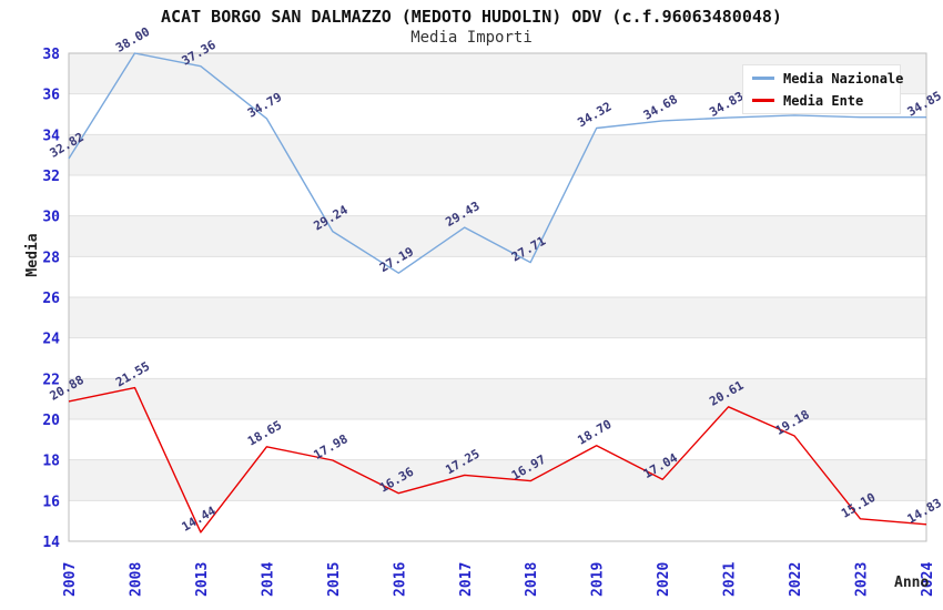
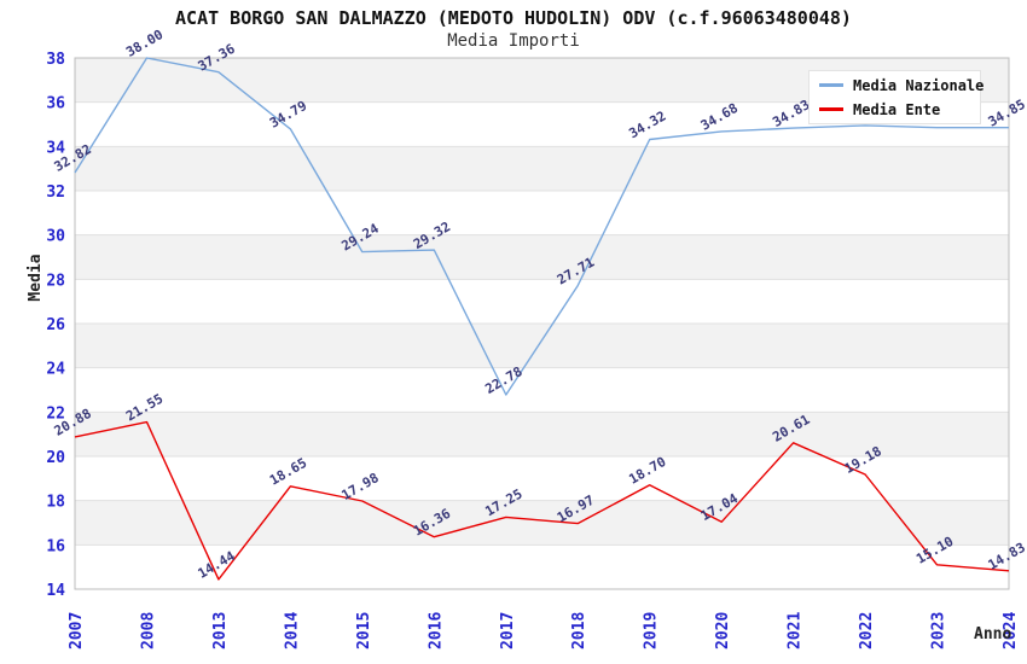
Media Nazionale/2016: 27.19 -> 29.32
Media Nazionale/2017: 29.43 -> 22.78
